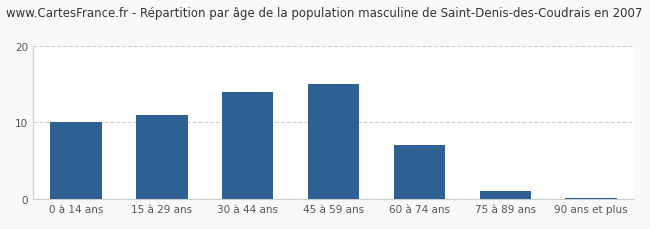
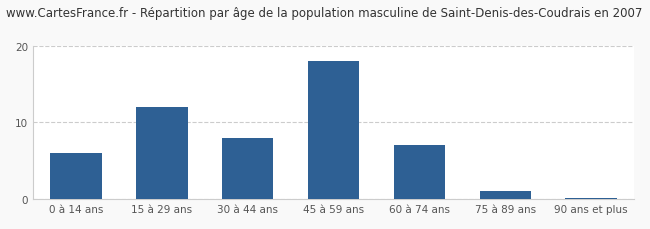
0 à 14 ans: 10.0 -> 6.0
15 à 29 ans: 11.0 -> 12.0
30 à 44 ans: 14.0 -> 8.0
45 à 59 ans: 15.0 -> 18.0
